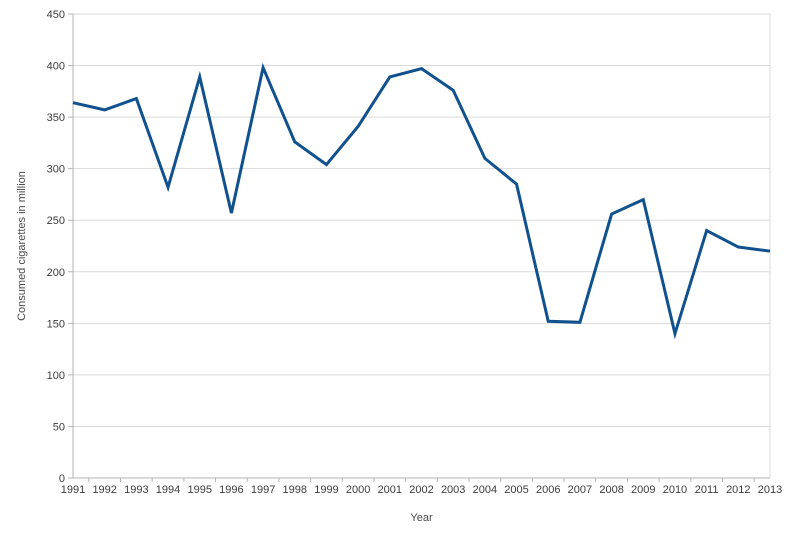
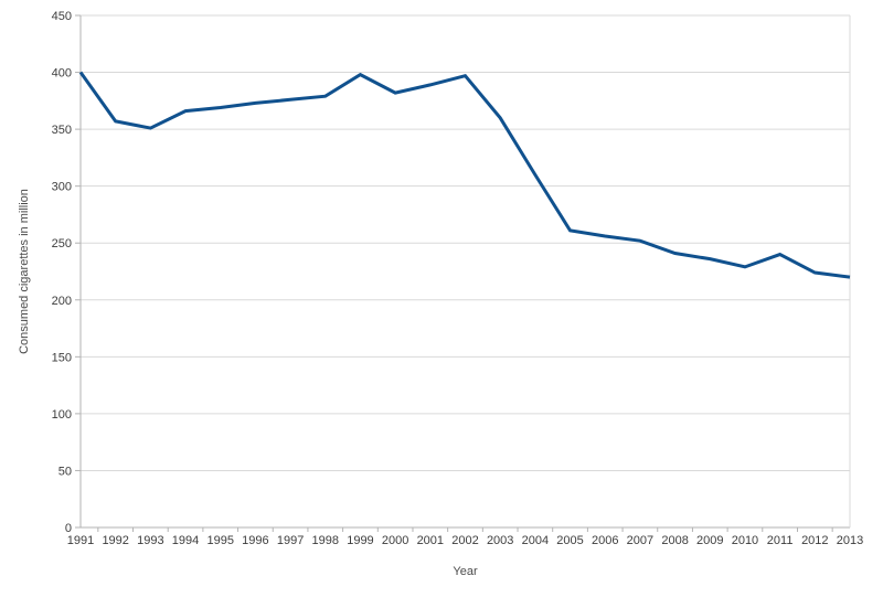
1991: 364 -> 400
1993: 368 -> 351
1994: 282 -> 366
1995: 389 -> 369
1996: 257 -> 373
1997: 398 -> 376
1998: 326 -> 379
1999: 304 -> 398
2000: 341 -> 382
2003: 376 -> 360
2005: 285 -> 261
2006: 152 -> 256
2007: 151 -> 252
2008: 256 -> 241
2009: 270 -> 236
2010: 140 -> 229
